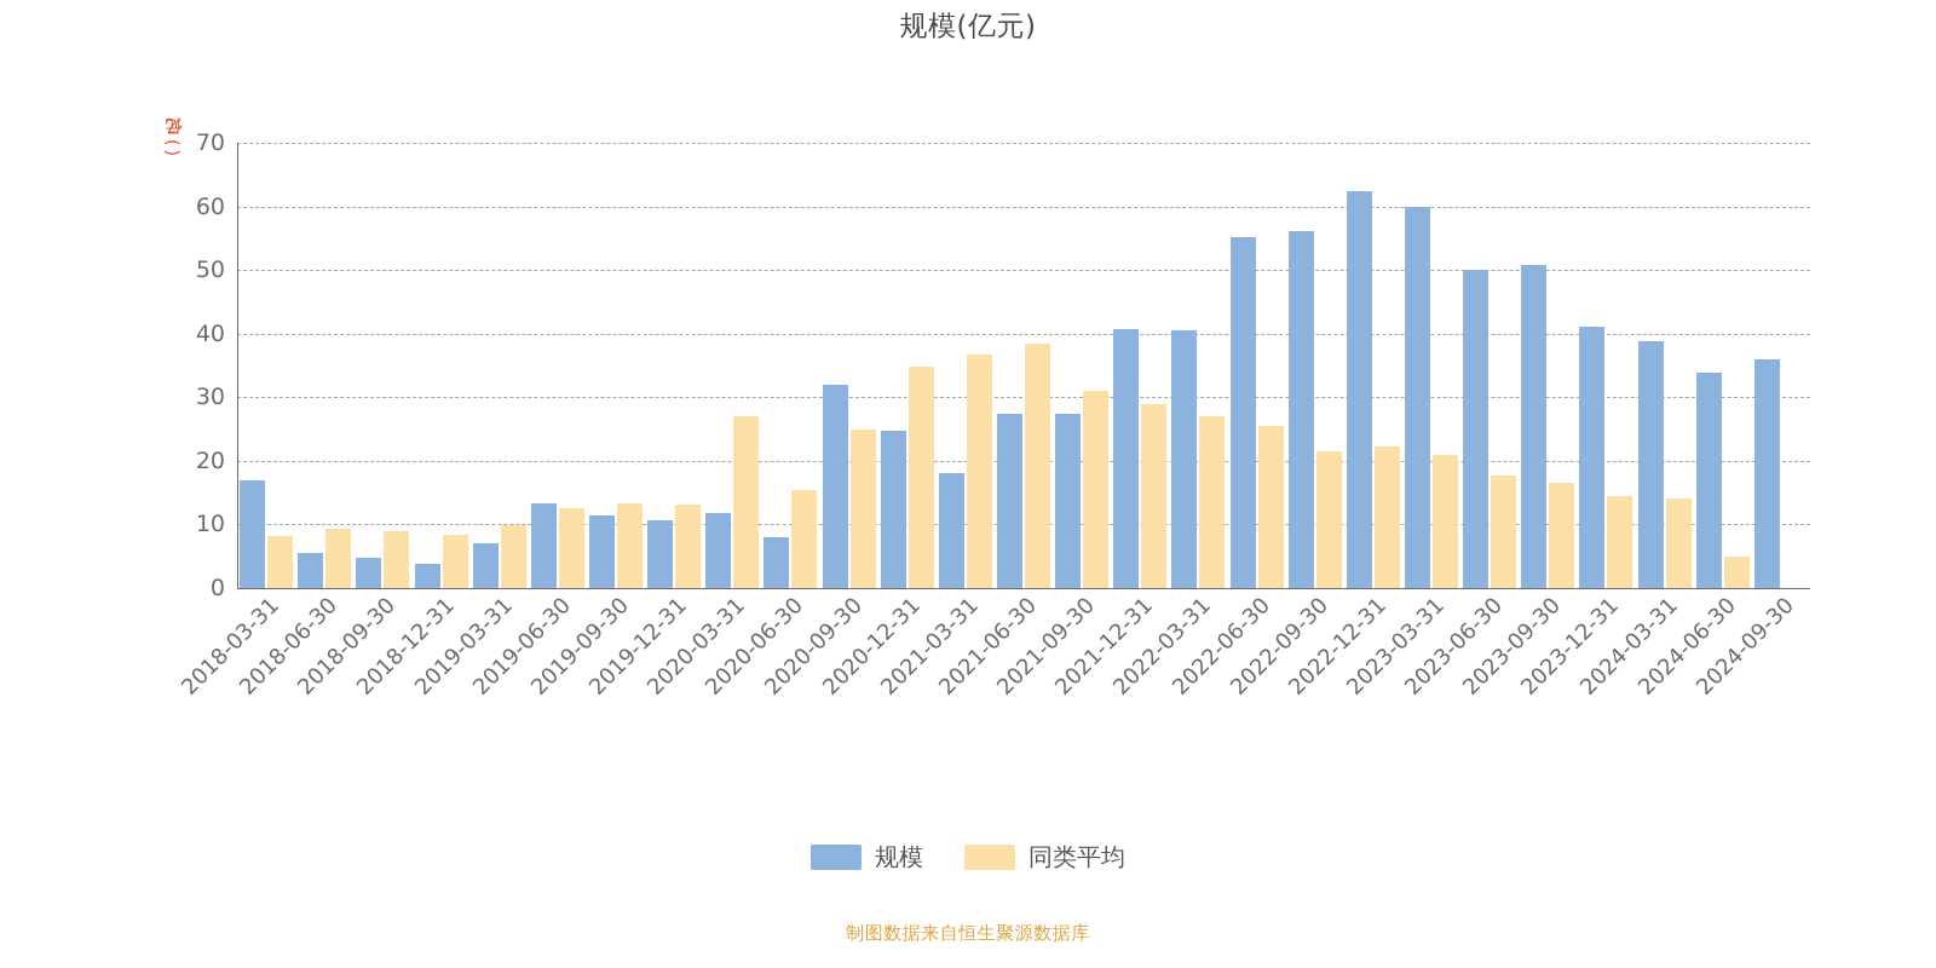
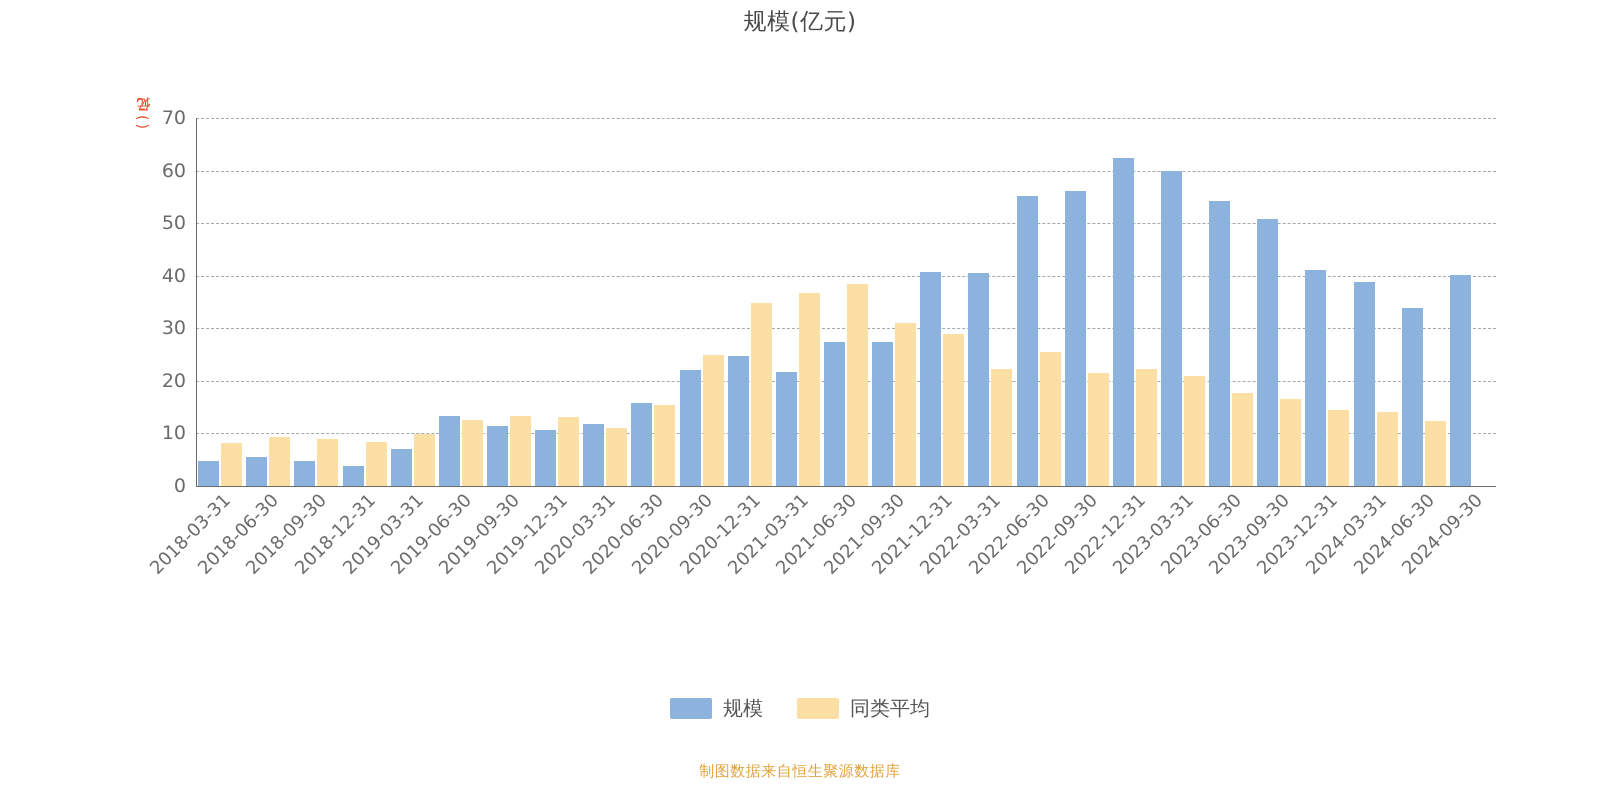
规模/2018-03-31: 17 -> 5
同类平均/2020-03-31: 27 -> 11
规模/2020-06-30: 8 -> 16
规模/2020-09-30: 32 -> 22
规模/2021-03-31: 18 -> 22
同类平均/2022-03-31: 27 -> 22
规模/2023-06-30: 50 -> 54
同类平均/2024-06-30: 5 -> 12
规模/2024-09-30: 36 -> 40
